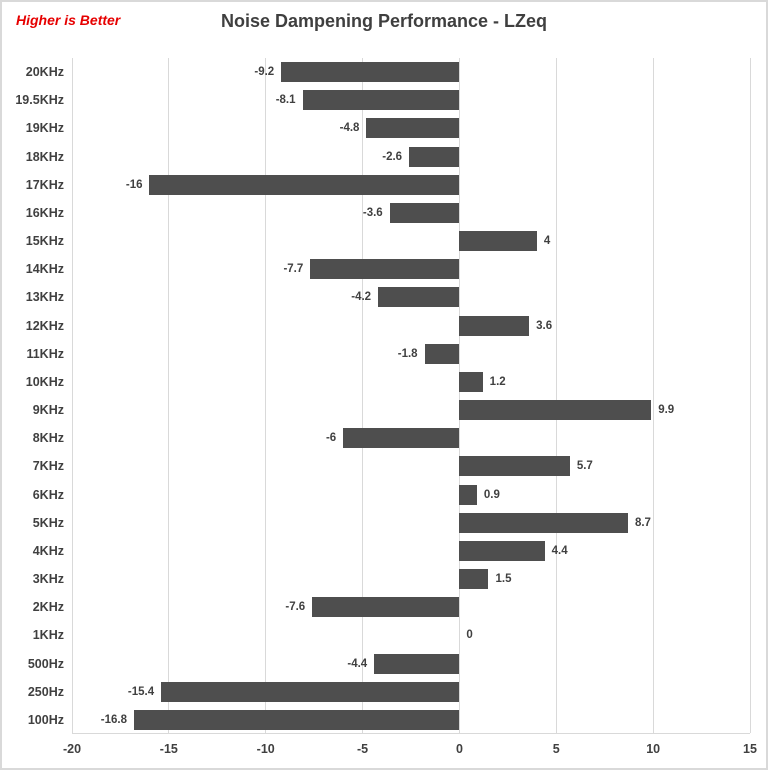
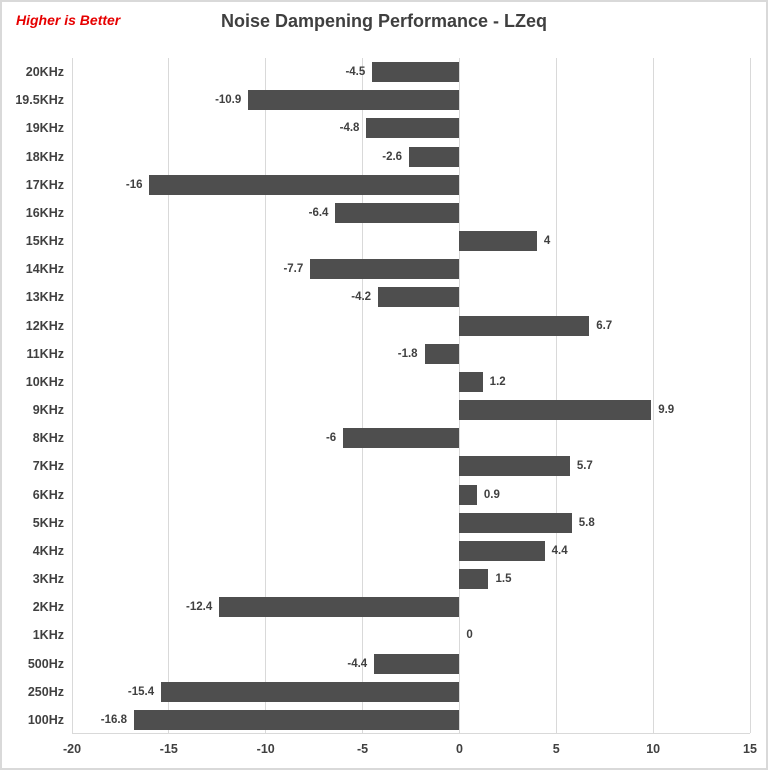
20KHz: -9.2 -> -4.5
19.5KHz: -8.1 -> -10.9
16KHz: -3.6 -> -6.4
12KHz: 3.6 -> 6.7
5KHz: 8.7 -> 5.8
2KHz: -7.6 -> -12.4
